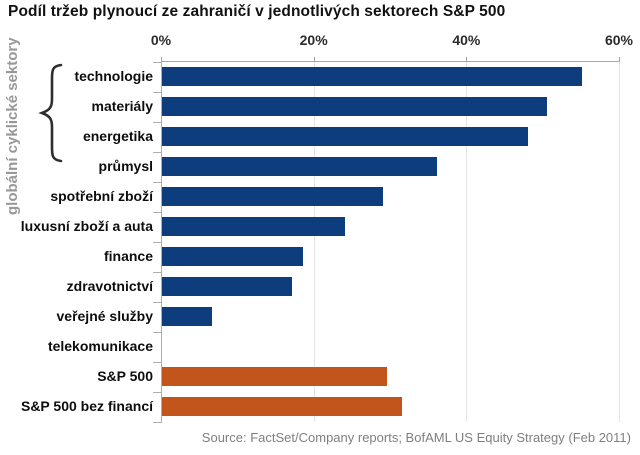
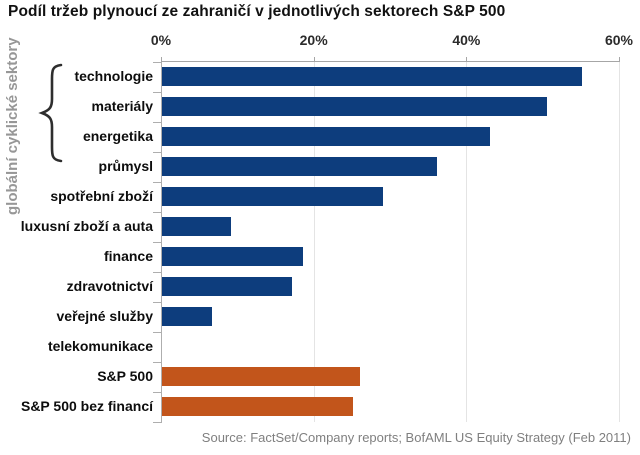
energetika: 48% -> 43%
luxusní zboží a auta: 24% -> 9%
S&P 500: 30% -> 26%
S&P 500 bez financí: 32% -> 25%
